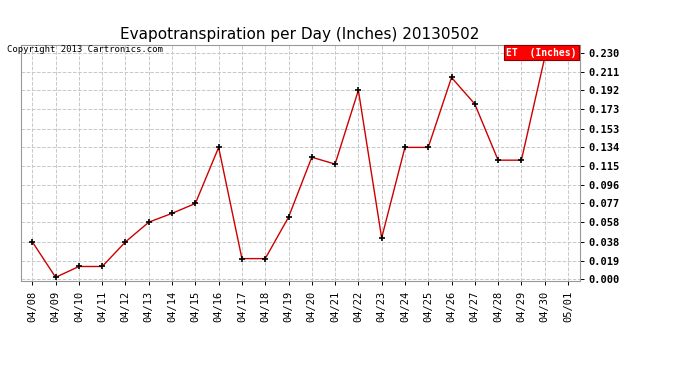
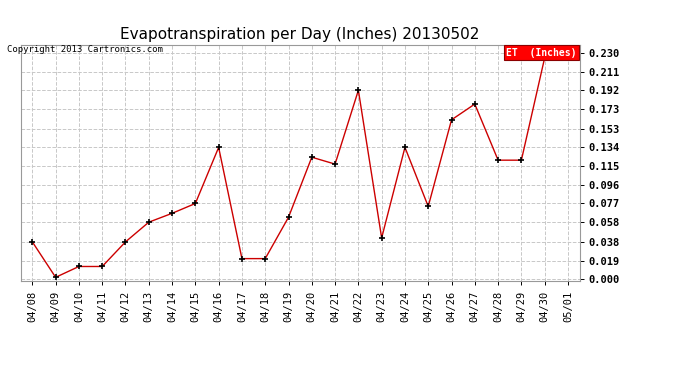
04/25: 0.134 -> 0.074
04/26: 0.205 -> 0.162
